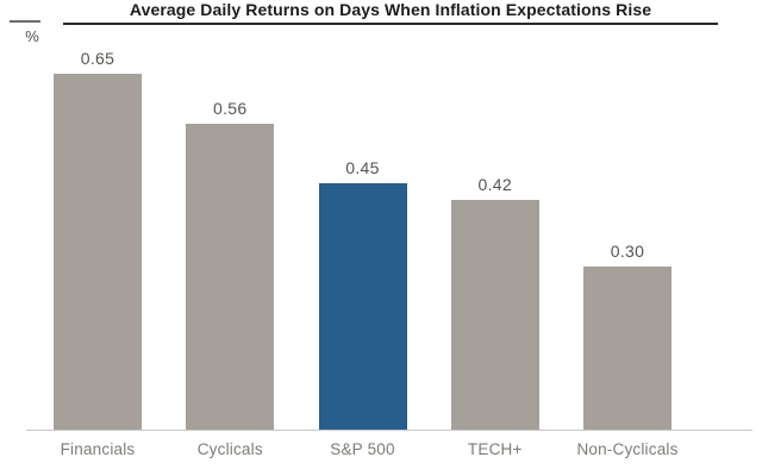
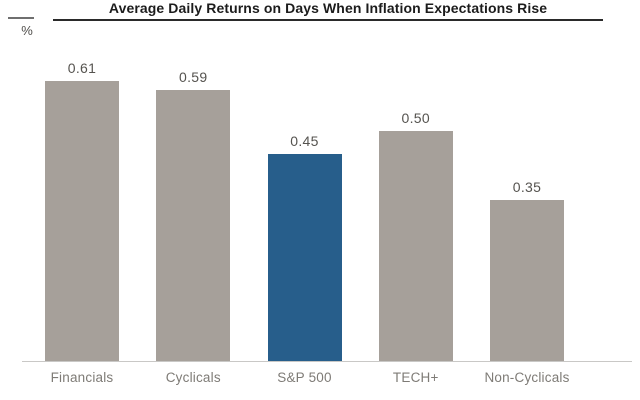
Financials: 0.65 -> 0.61
Cyclicals: 0.56 -> 0.59
TECH+: 0.42 -> 0.50
Non-Cyclicals: 0.30 -> 0.35
